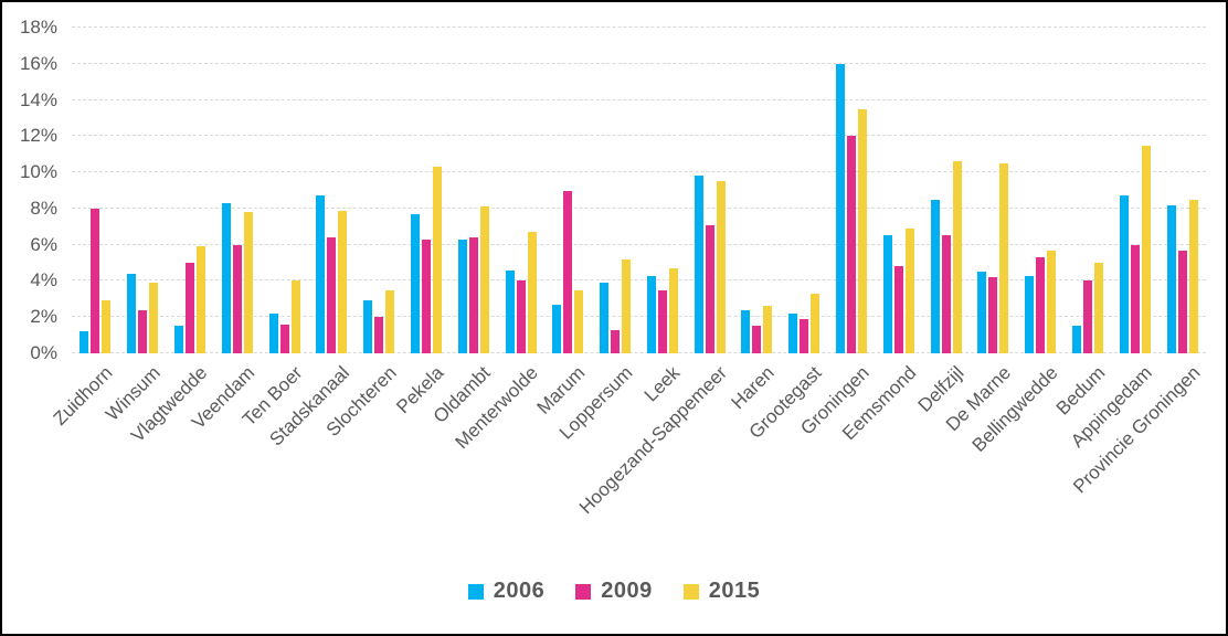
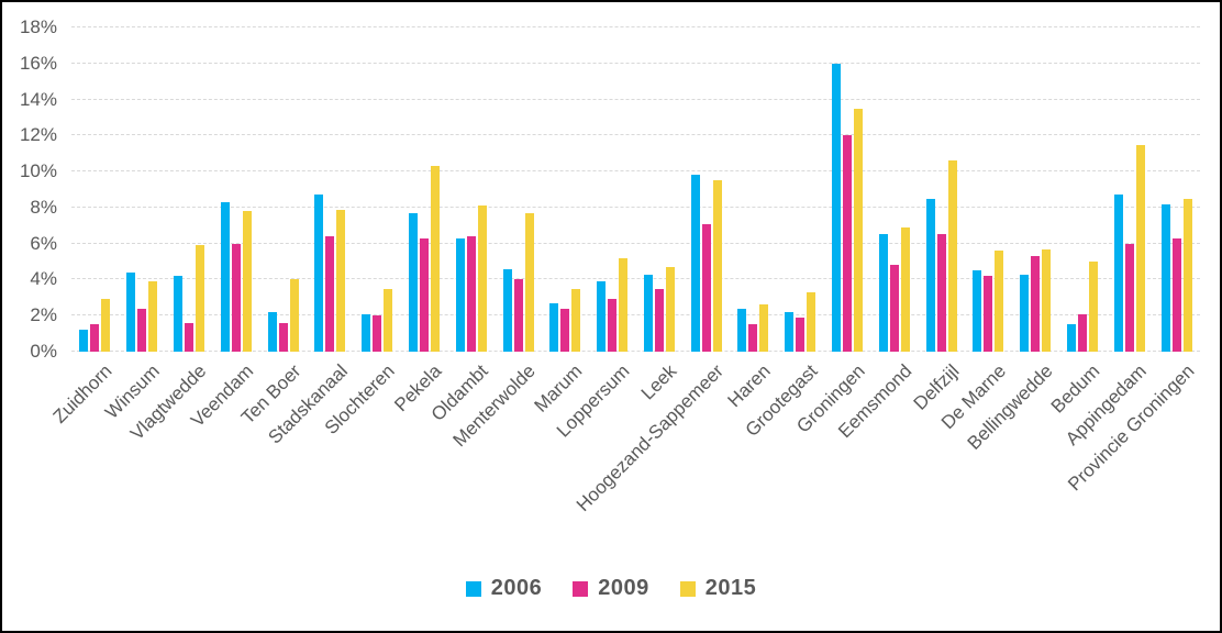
2009/Zuidhorn: 8.0% -> 1.5%
2006/Vlagtwedde: 1.5% -> 4.2%
2009/Vlagtwedde: 5.0% -> 1.6%
2006/Slochteren: 2.9% -> 2.1%
2015/Menterwolde: 6.7% -> 7.7%
2009/Marum: 9.0% -> 2.4%
2009/Loppersum: 1.3% -> 2.9%
2015/De Marne: 10.5% -> 5.6%
2009/Bedum: 4.0% -> 2.1%
2009/Provincie Groningen: 5.7% -> 6.3%
